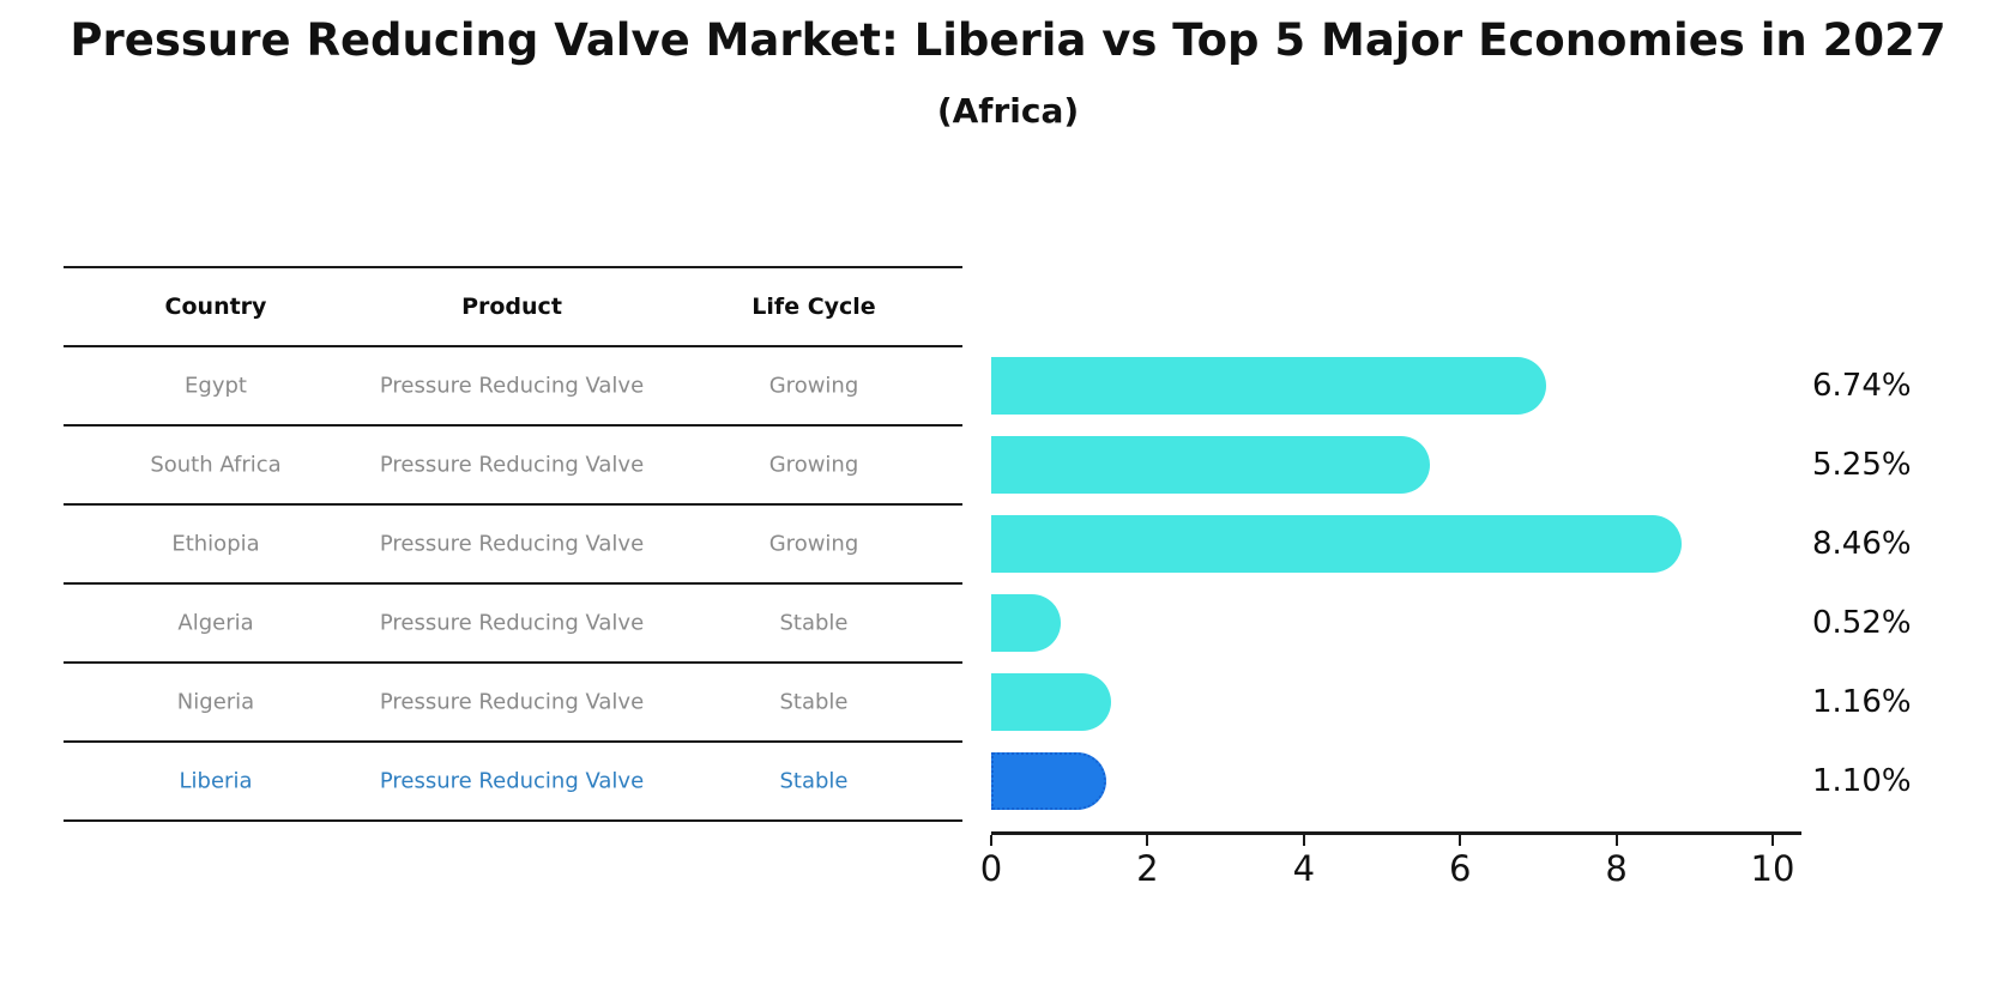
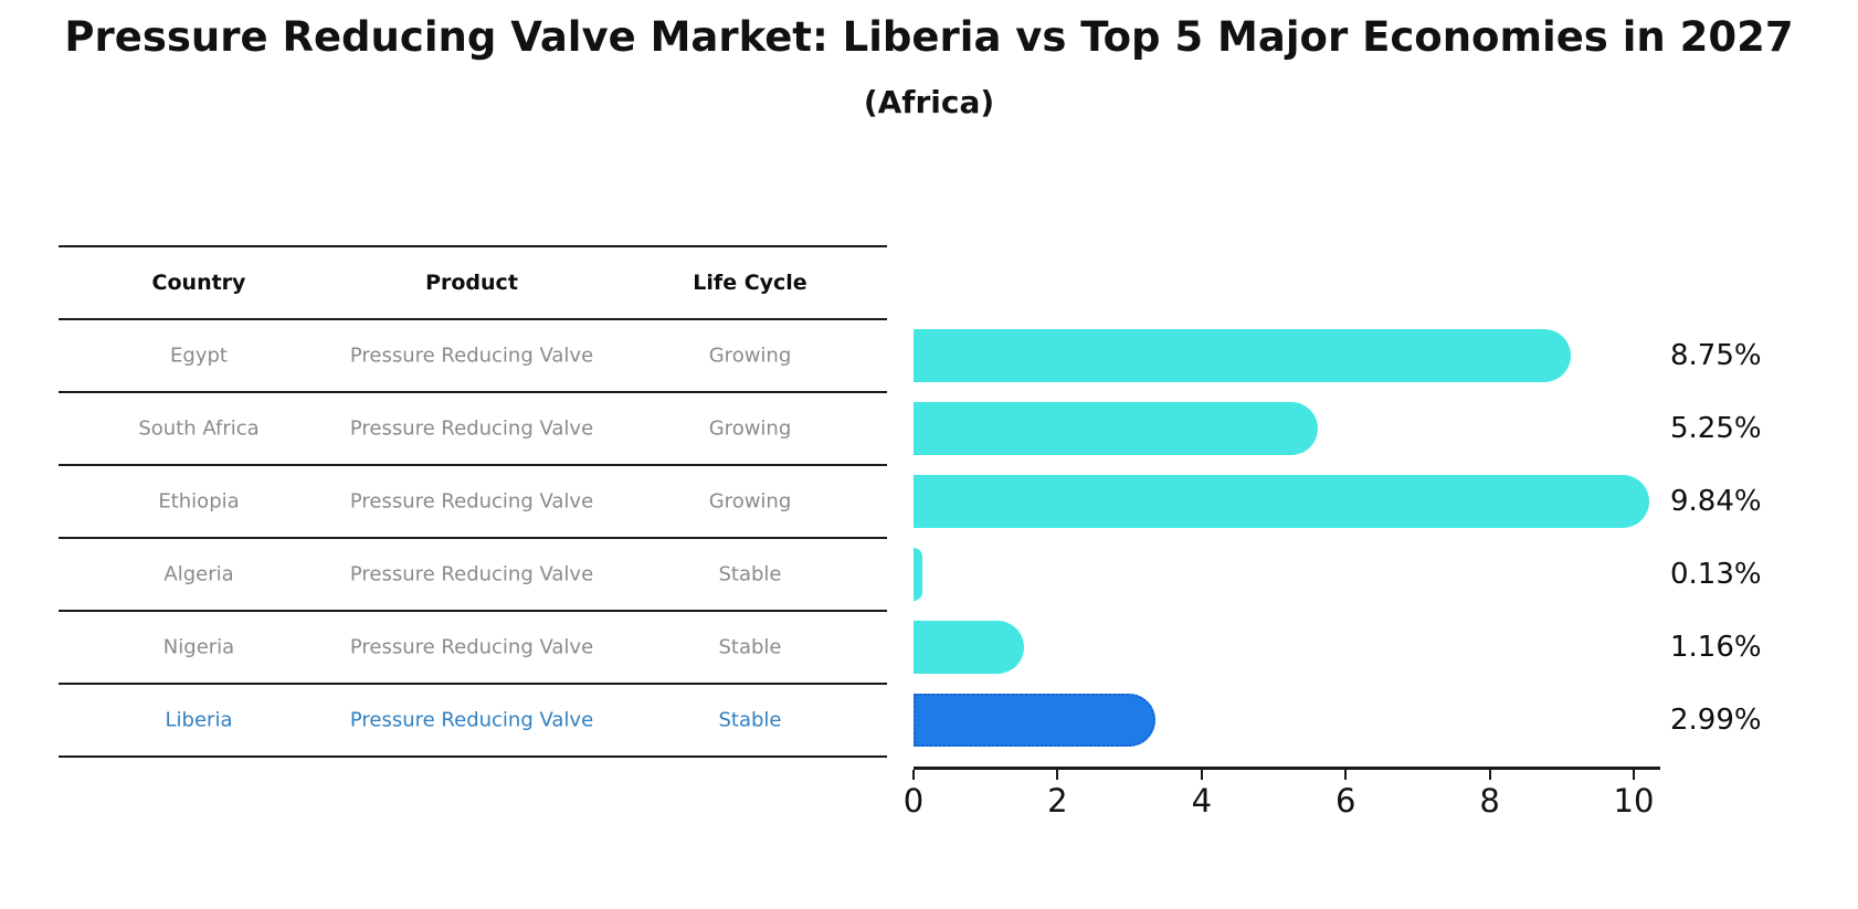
Egypt: 6.74% -> 8.75%
Ethiopia: 8.46% -> 9.84%
Algeria: 0.52% -> 0.13%
Liberia: 1.10% -> 2.99%
